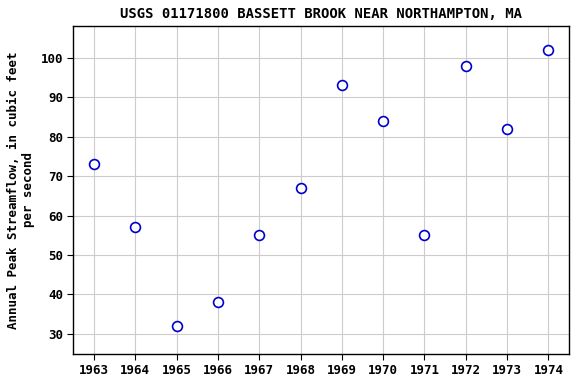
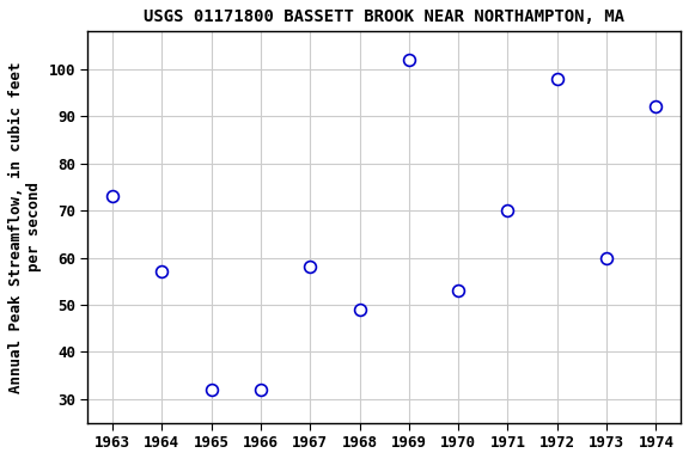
1966: 38 -> 32
1967: 55 -> 58
1968: 67 -> 49
1969: 93 -> 102
1970: 84 -> 53
1971: 55 -> 70
1973: 82 -> 60
1974: 102 -> 92
